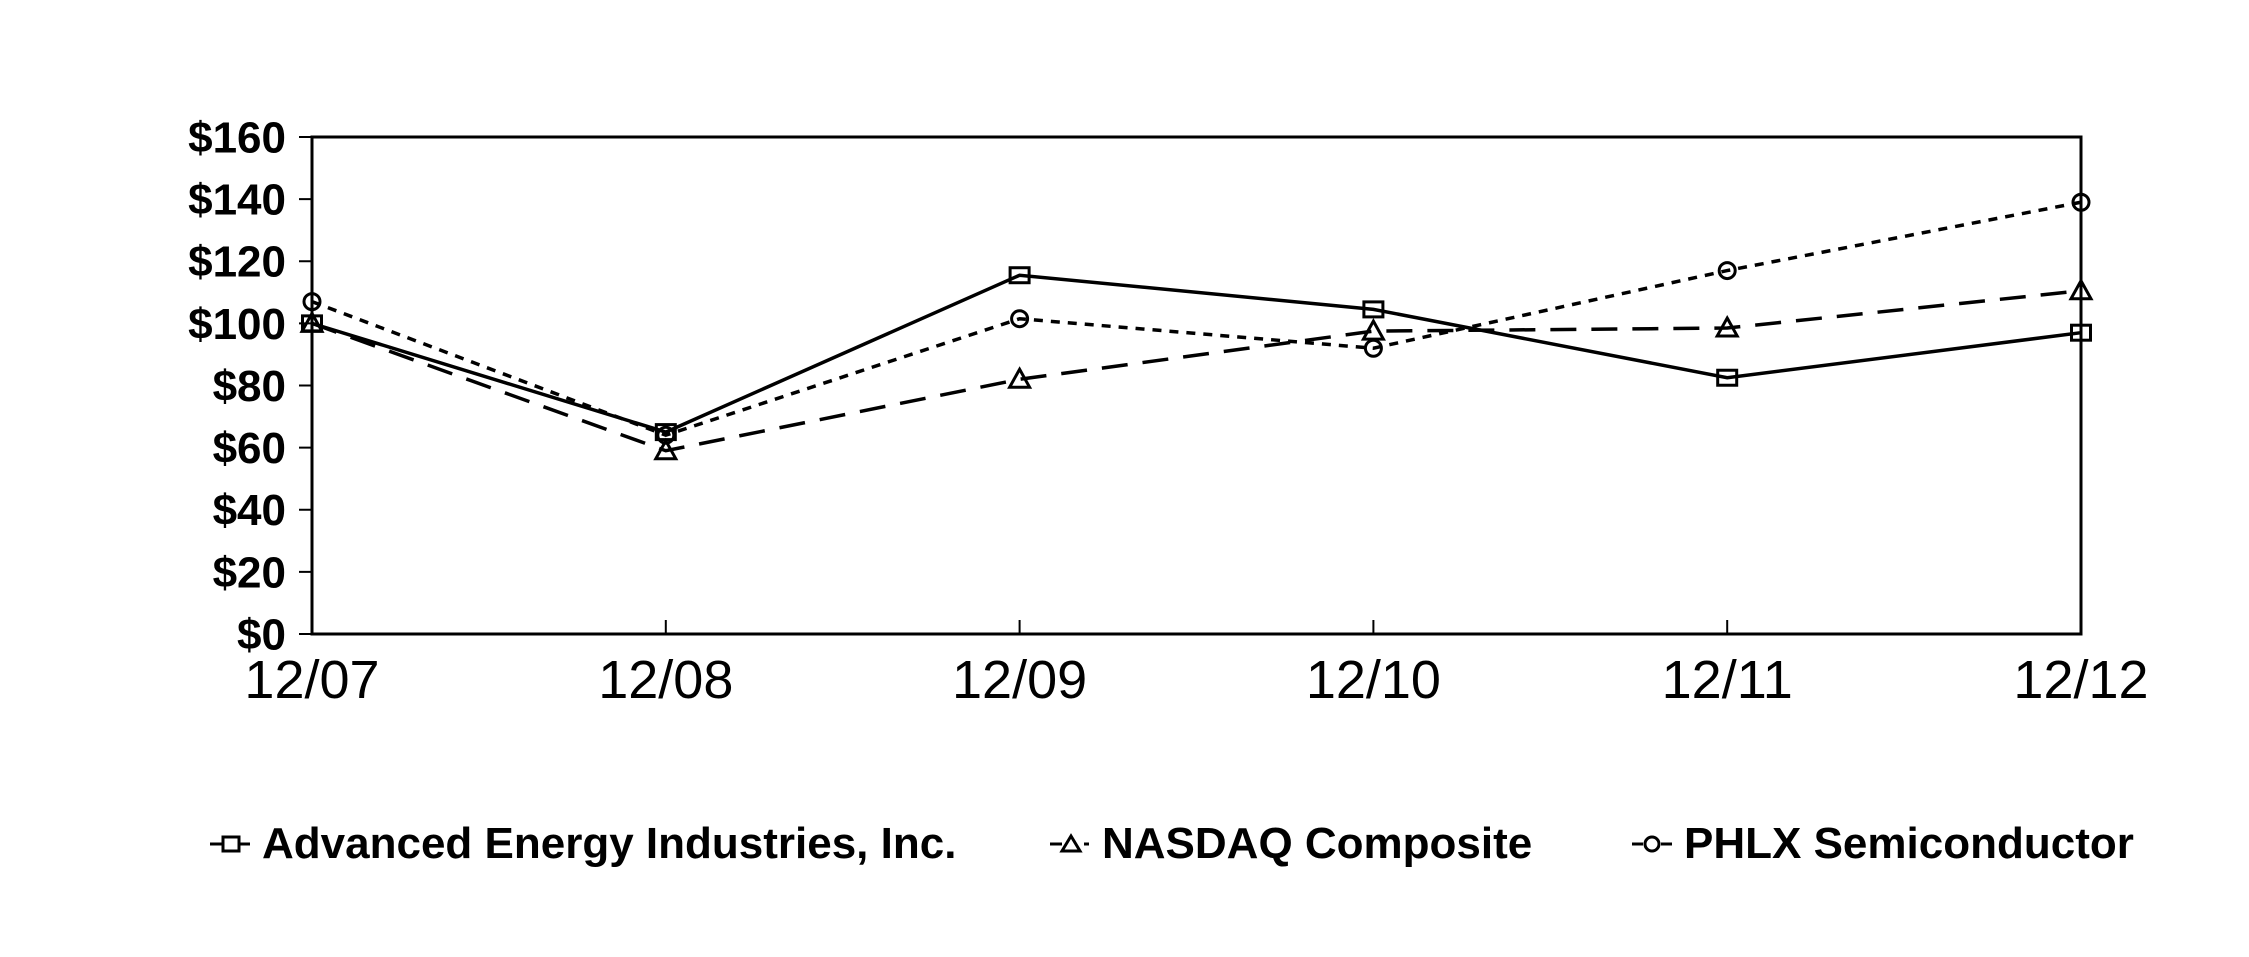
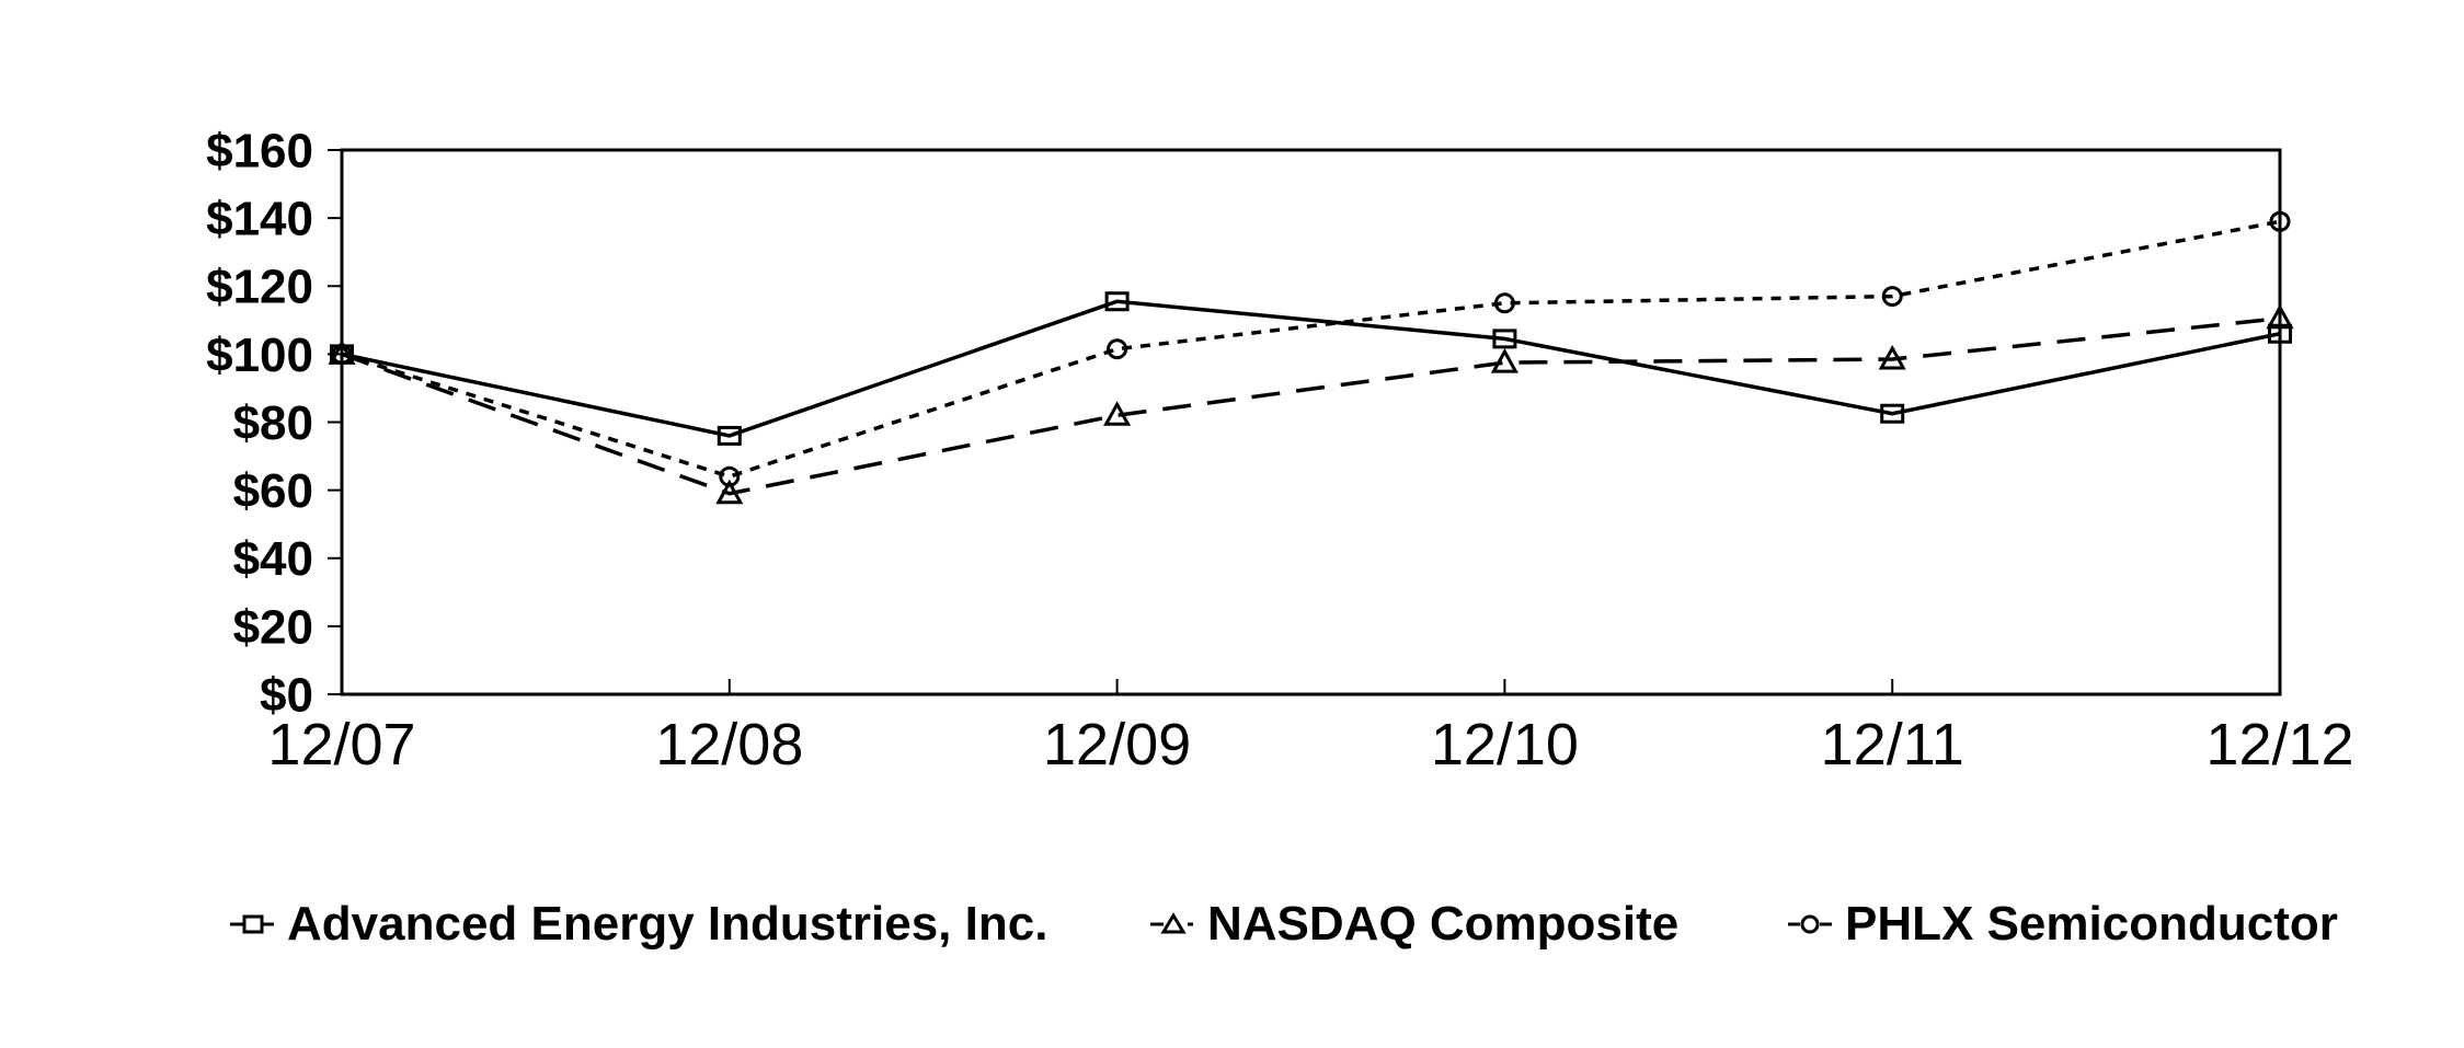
PHLX Semiconductor/12/07: $107 -> $100
Advanced Energy Industries, Inc./12/08: $65 -> $76
PHLX Semiconductor/12/10: $92 -> $115
Advanced Energy Industries, Inc./12/12: $97 -> $106
